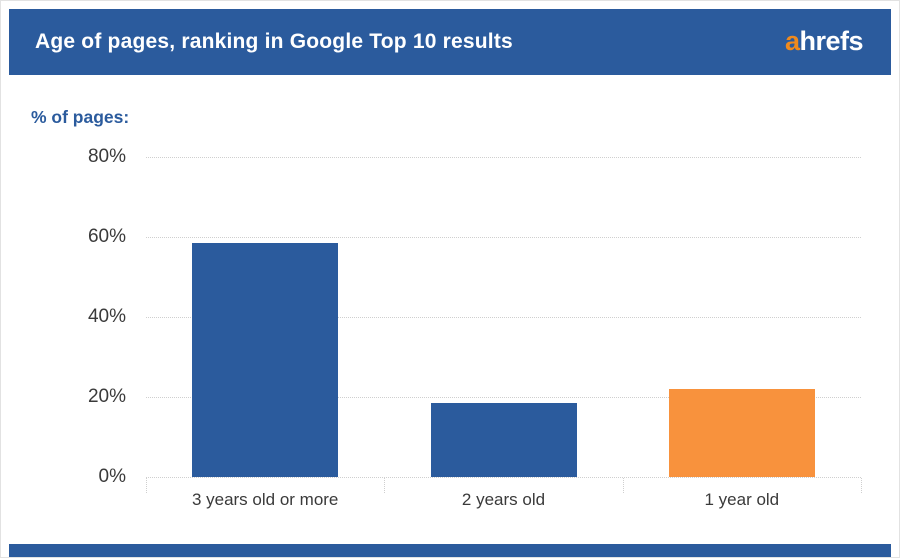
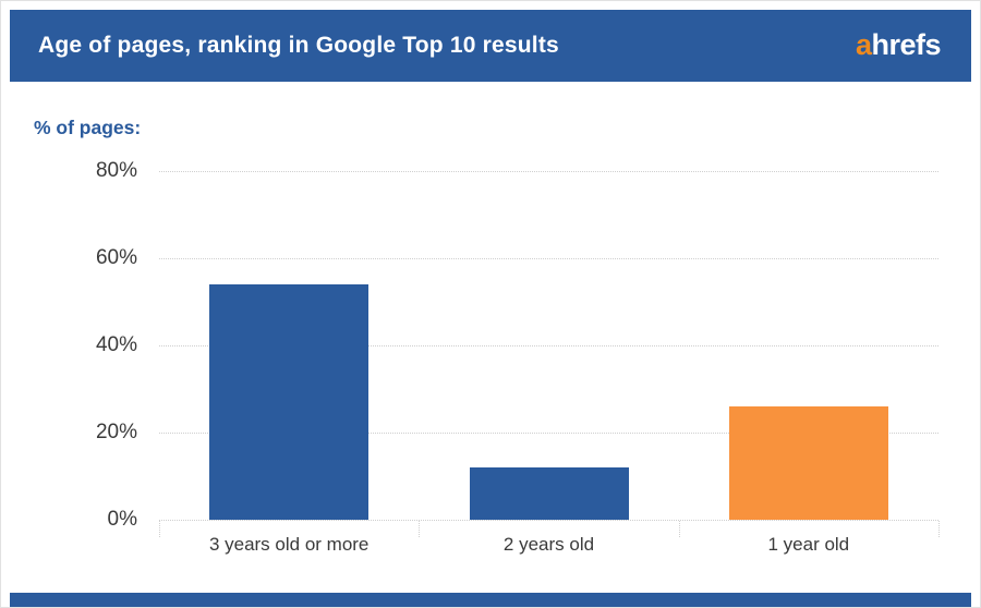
3 years old or more: 58% -> 54%
2 years old: 18% -> 12%
1 year old: 22% -> 26%
